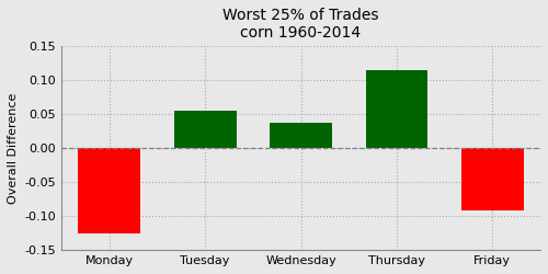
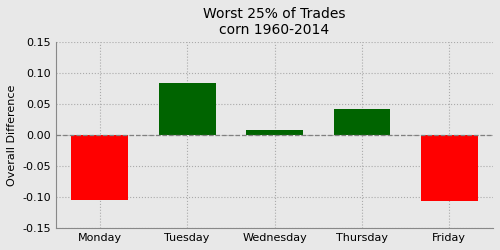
Monday: -0.125 -> -0.104
Tuesday: 0.056 -> 0.084
Wednesday: 0.038 -> 0.008
Thursday: 0.115 -> 0.042
Friday: -0.092 -> -0.106
